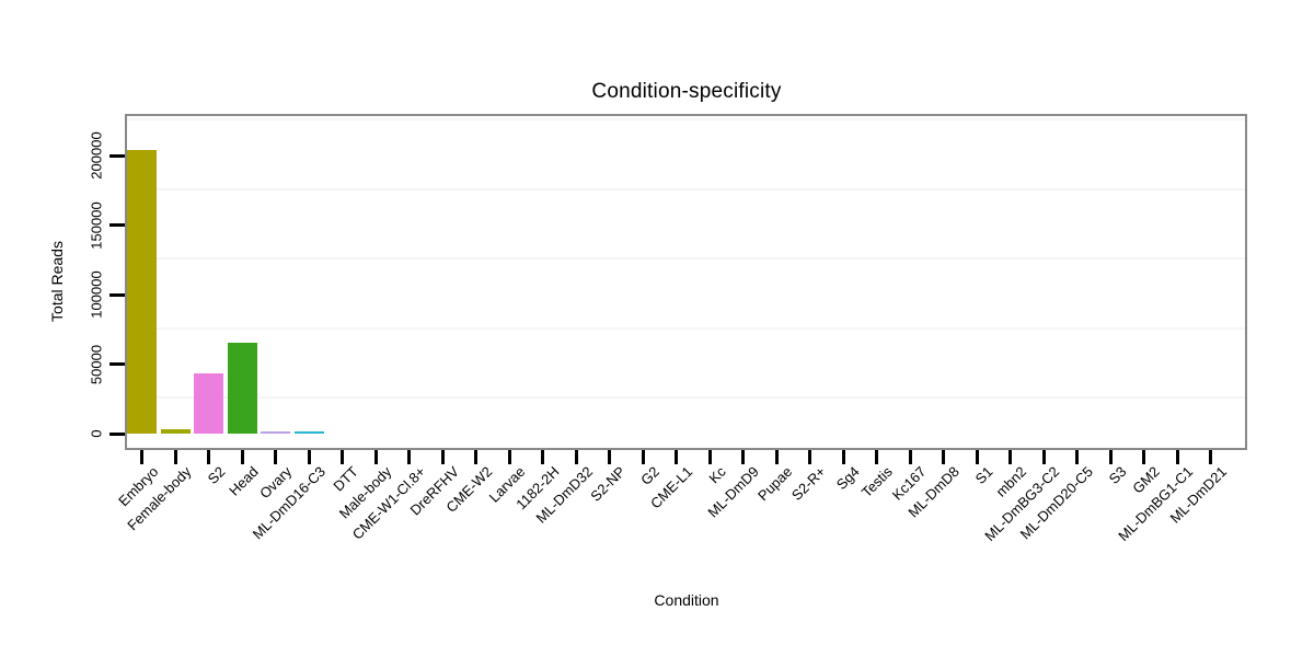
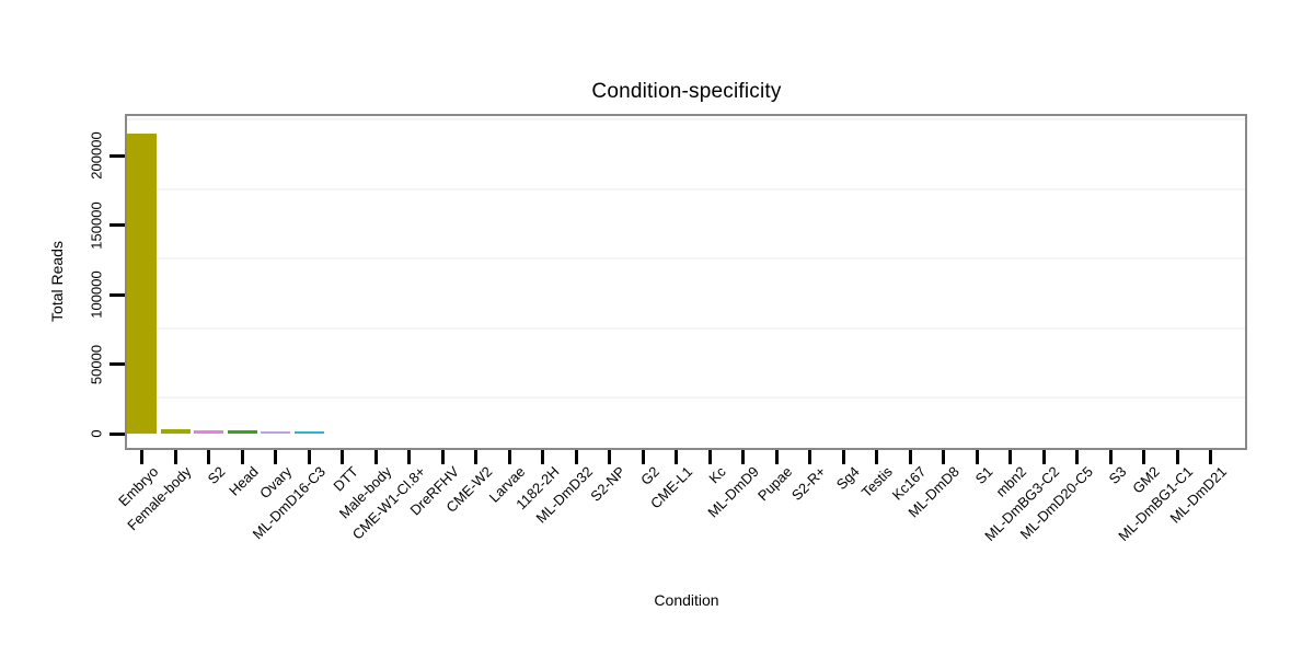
Embryo: 204000 -> 216000
S2: 43000 -> 3000
Head: 65000 -> 2000
